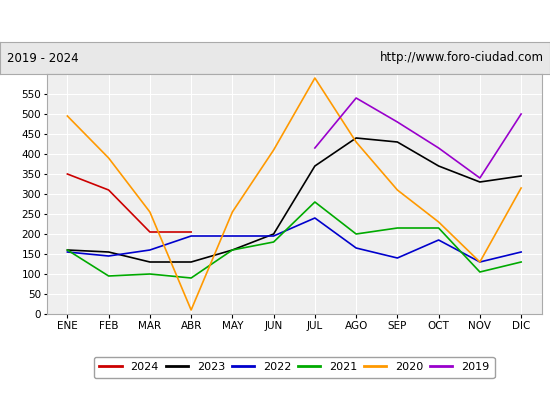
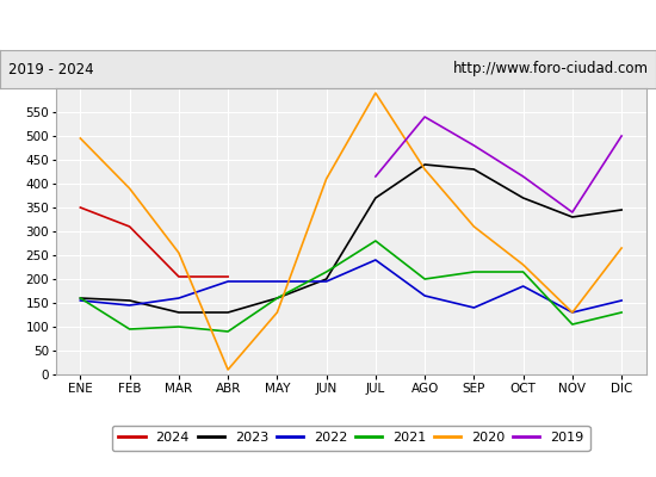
2020/MAY: 255 -> 130
2021/JUN: 180 -> 215
2020/DIC: 315 -> 265
